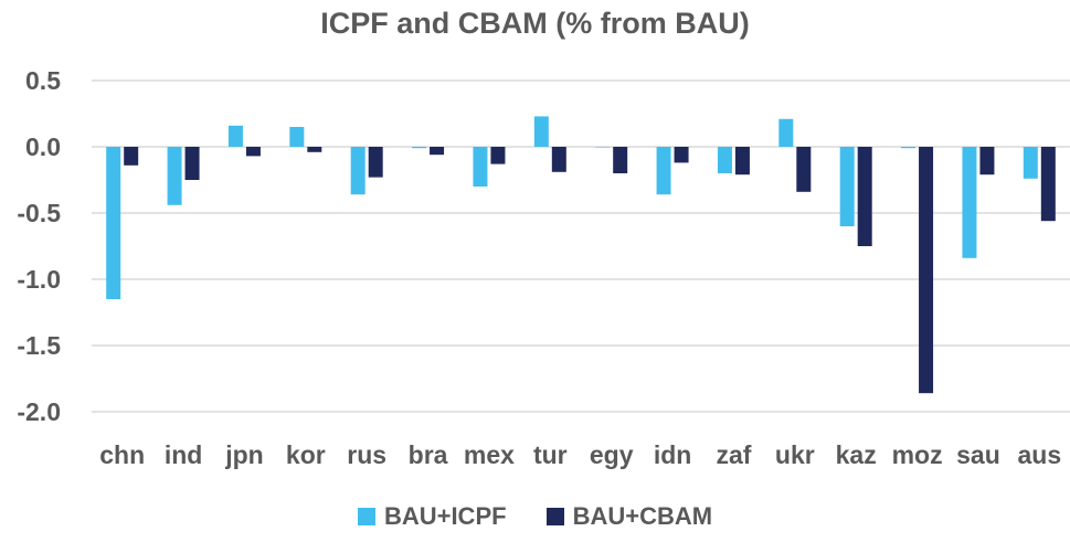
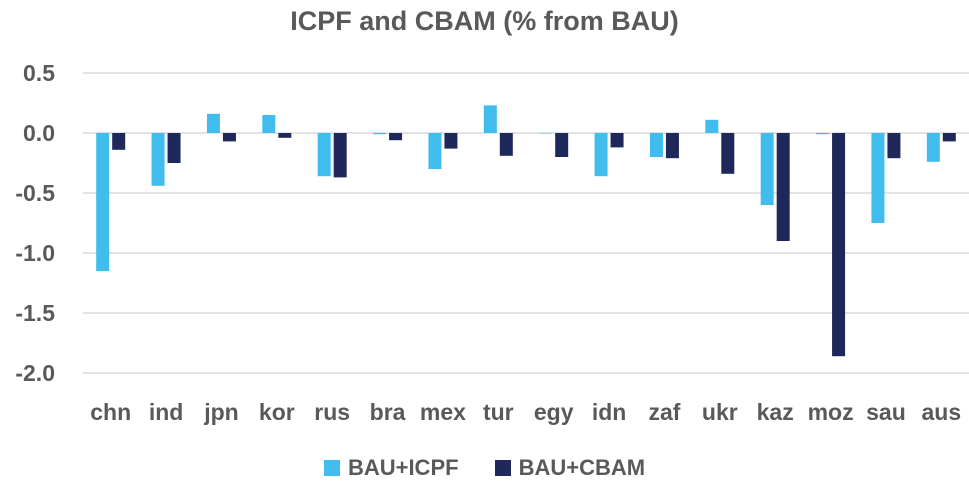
BAU+CBAM/rus: -0.23 -> -0.37
BAU+ICPF/ukr: 0.21 -> 0.11
BAU+CBAM/kaz: -0.75 -> -0.90
BAU+ICPF/sau: -0.84 -> -0.75
BAU+CBAM/aus: -0.56 -> -0.07
